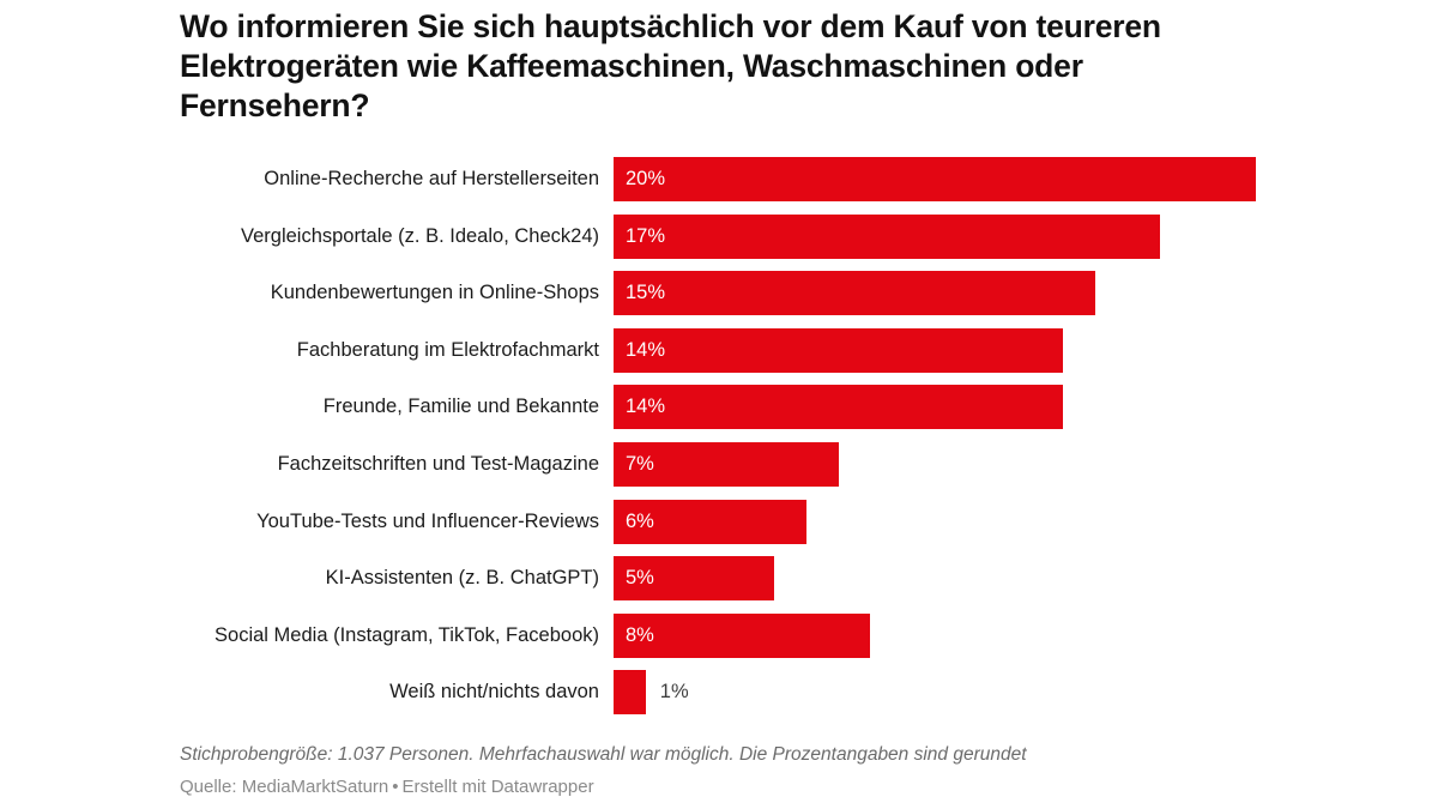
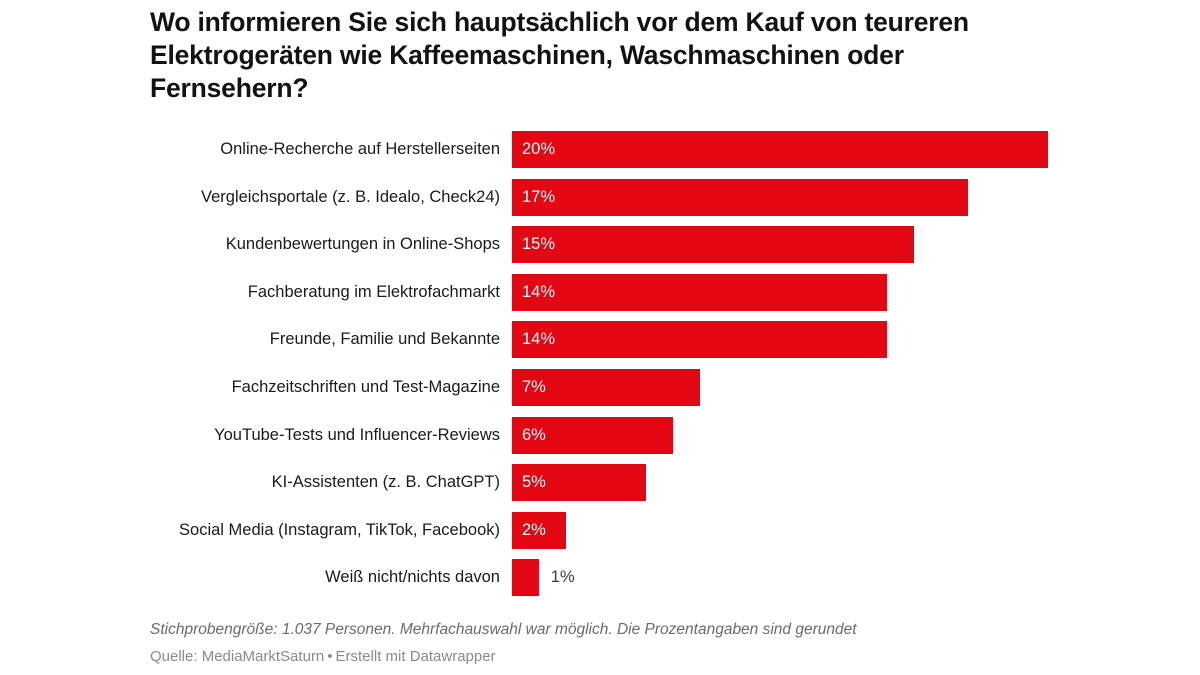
Social Media (Instagram, TikTok, Facebook): 8% -> 2%
